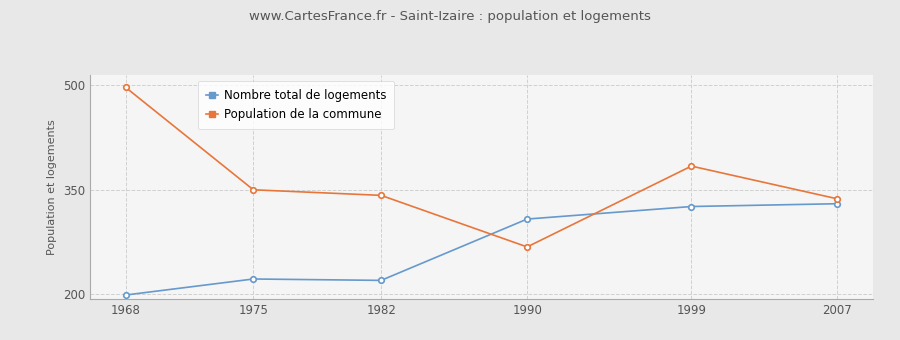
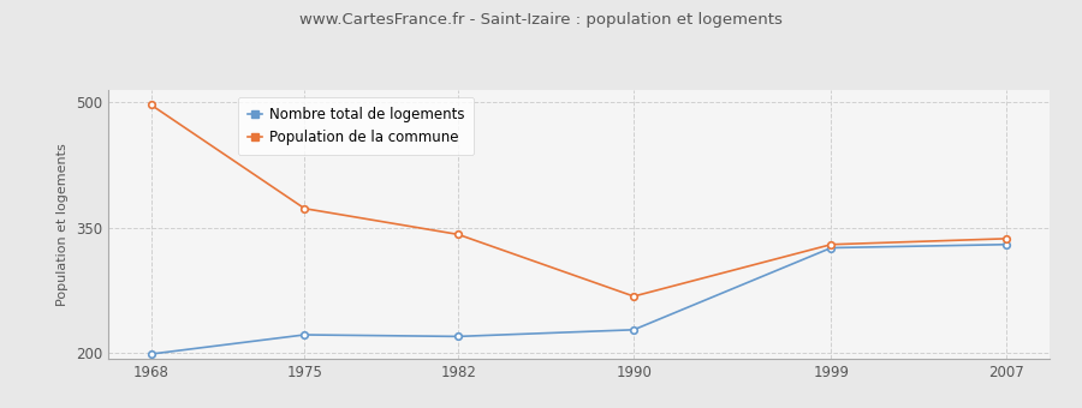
Population de la commune/1975: 350 -> 373
Nombre total de logements/1990: 308 -> 228
Population de la commune/1999: 384 -> 330
